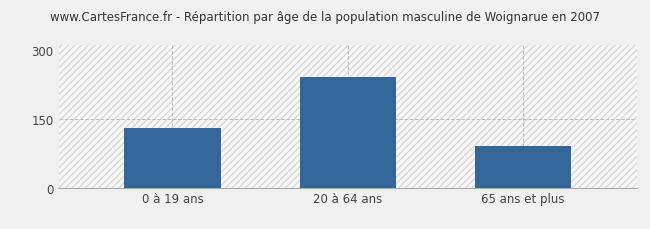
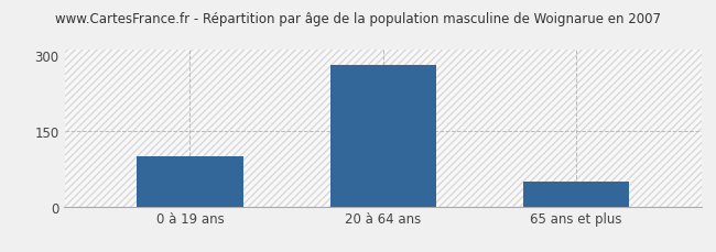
0 à 19 ans: 130 -> 100
20 à 64 ans: 240 -> 280
65 ans et plus: 90 -> 50
